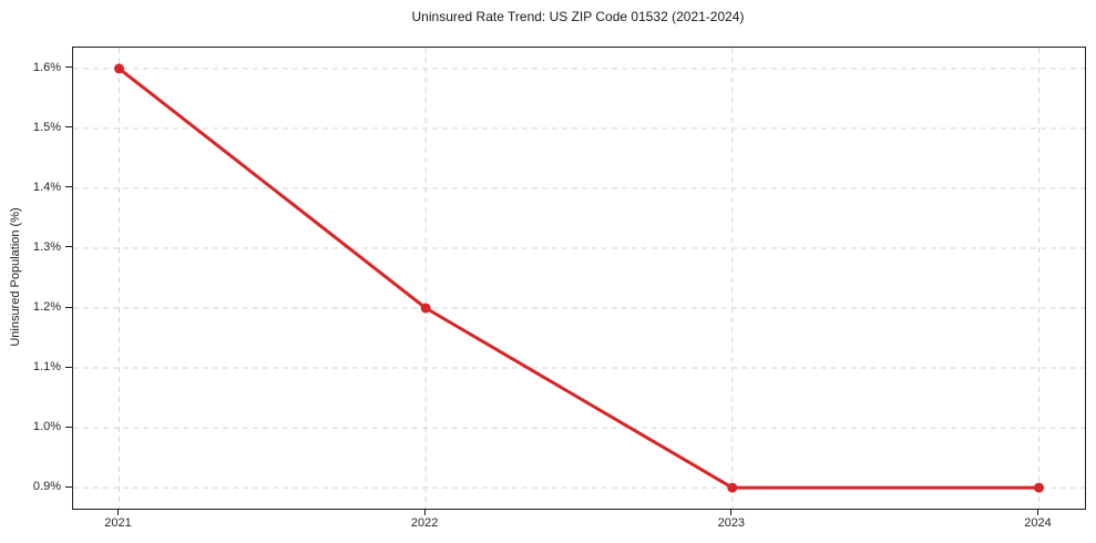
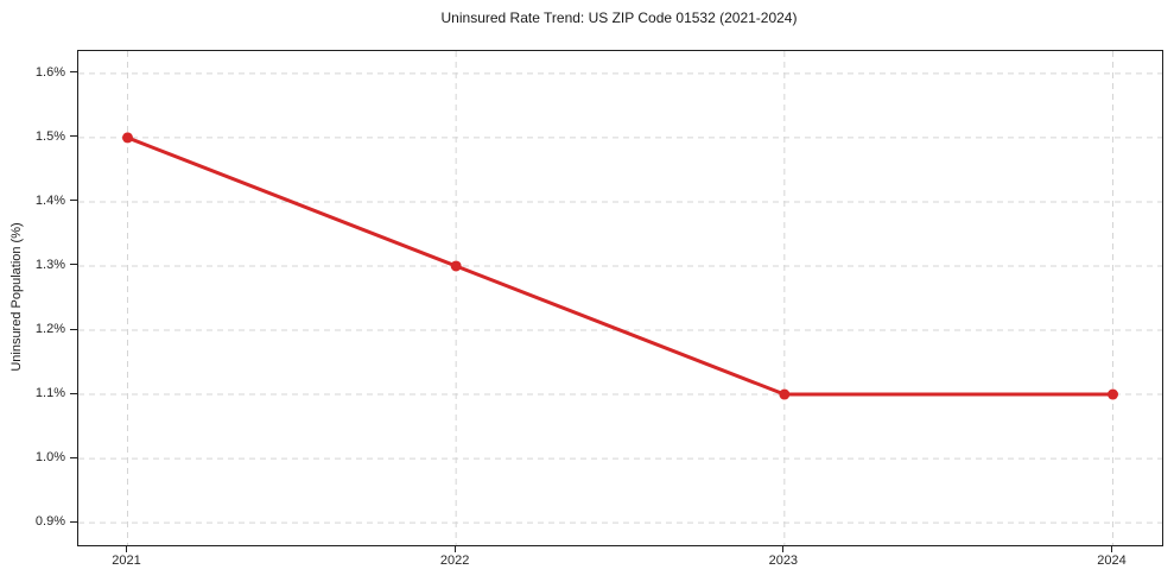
2021: 1.6% -> 1.5%
2022: 1.2% -> 1.3%
2023: 0.9% -> 1.1%
2024: 0.9% -> 1.1%
